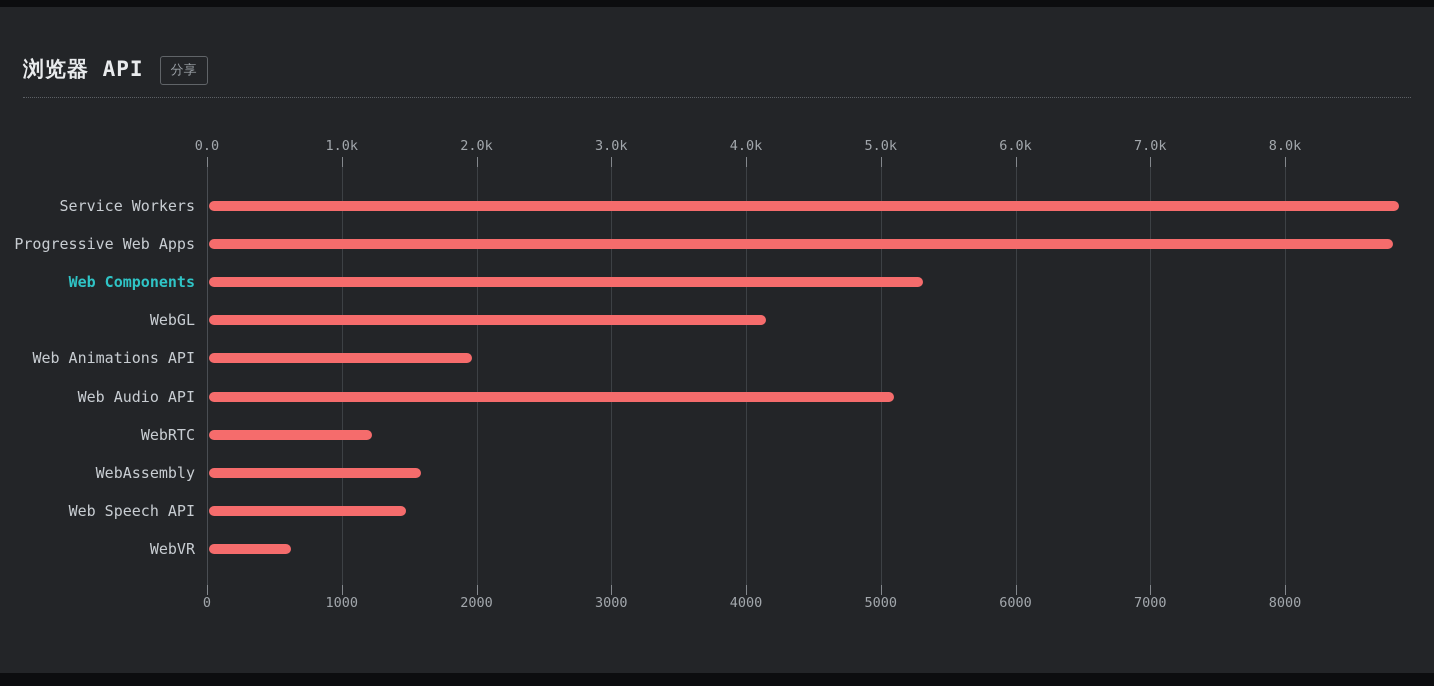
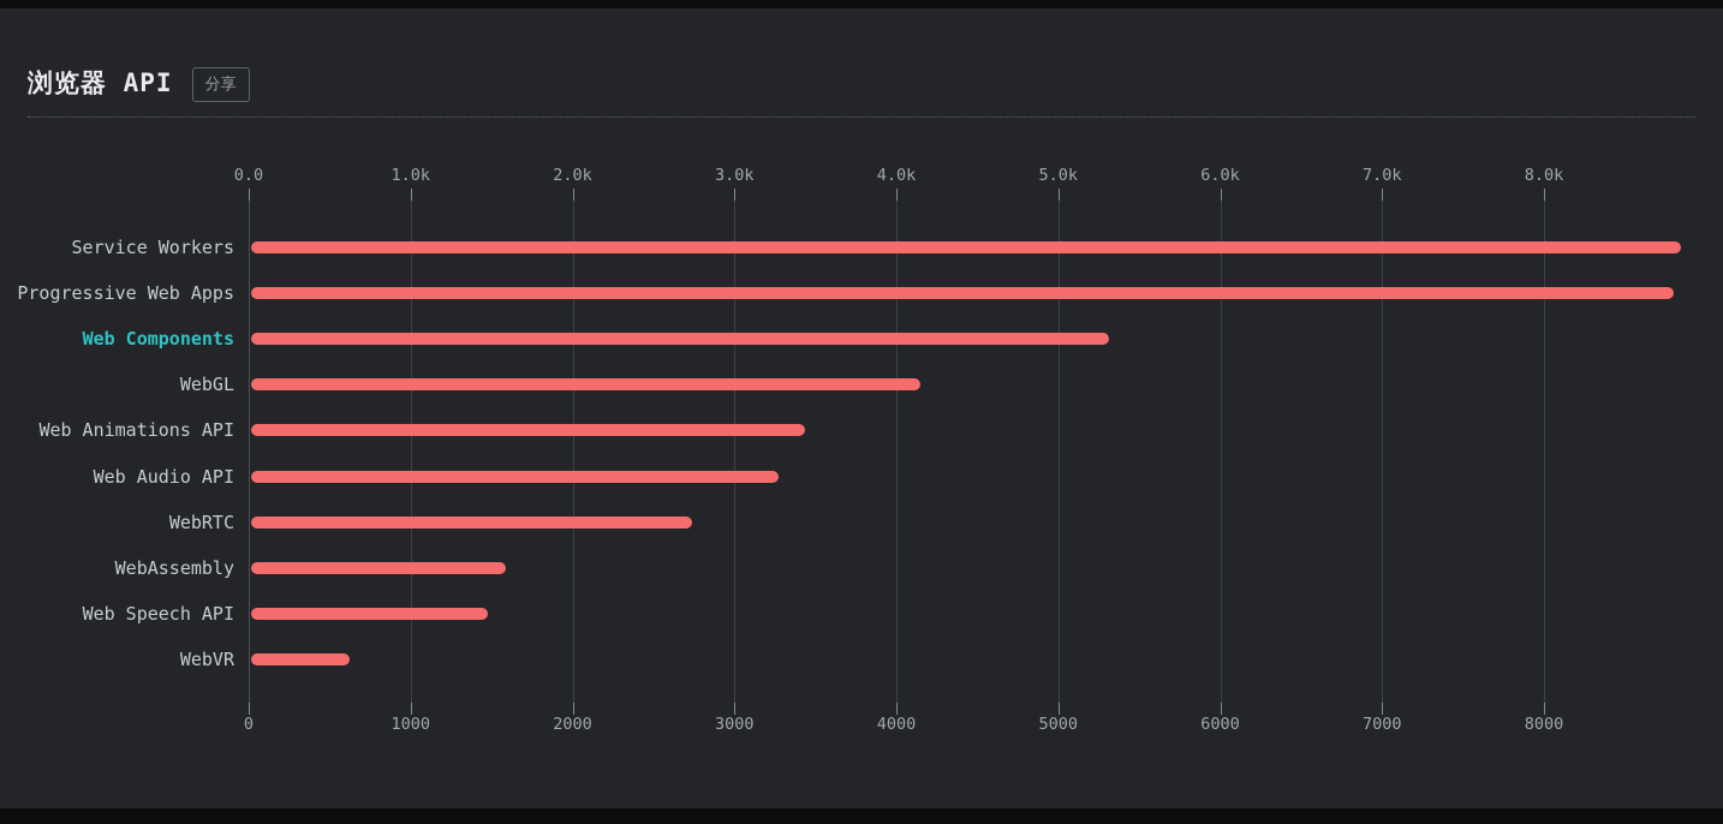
Web Animations API: 1.95k -> 3.42k
Web Audio API: 5.08k -> 3.26k
WebRTC: 1.21k -> 2.72k
